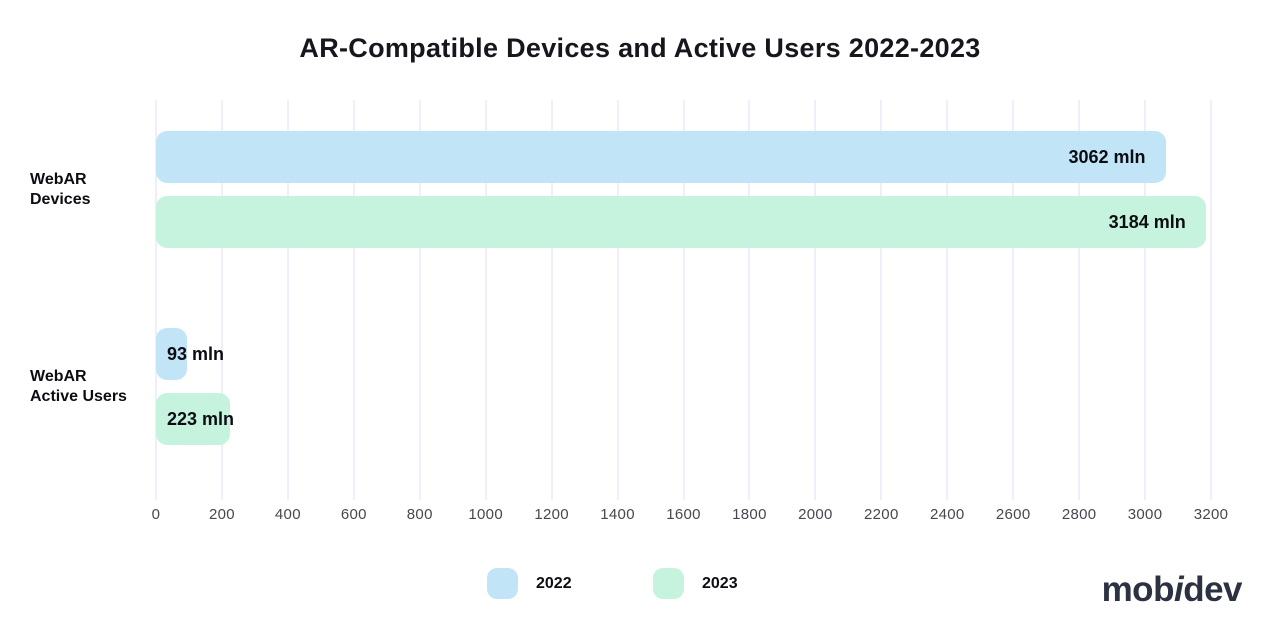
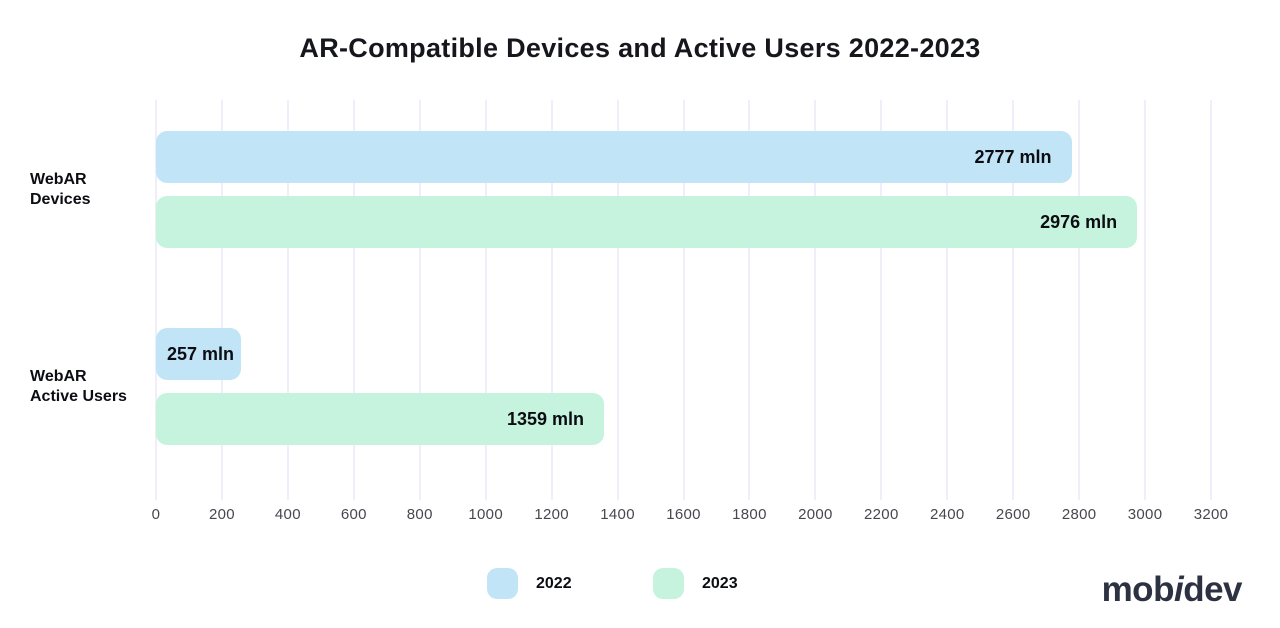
2022/WebAR Devices: 3062 -> 2777
2023/WebAR Devices: 3184 -> 2976
2022/WebAR Active Users: 93 -> 257
2023/WebAR Active Users: 223 -> 1359
